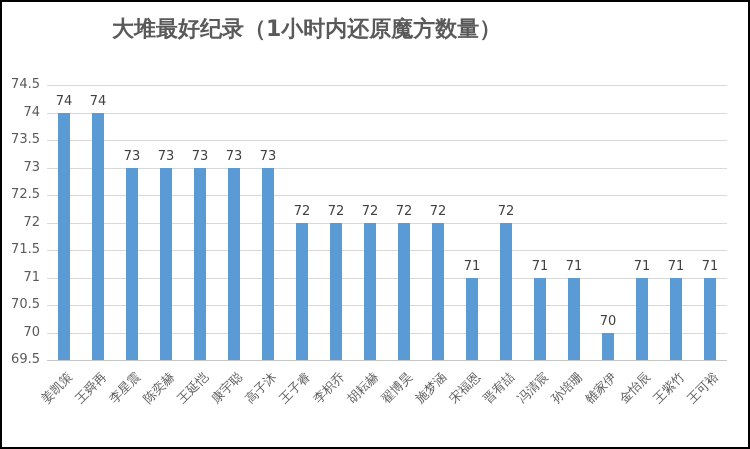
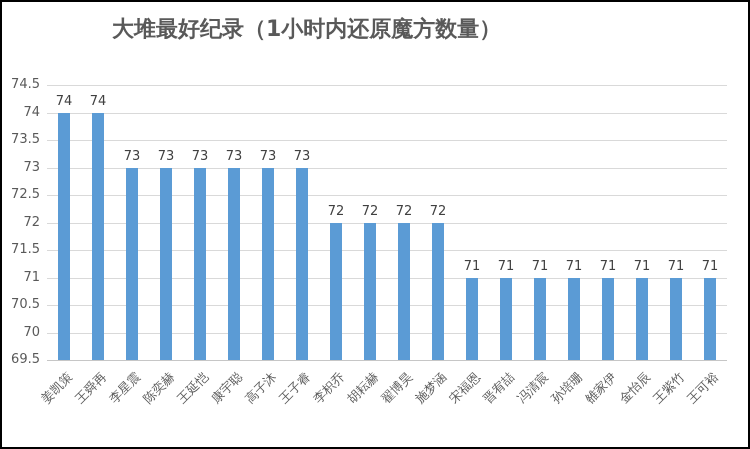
王子睿: 72 -> 73
晋宥喆: 72 -> 71
雒家伊: 70 -> 71
